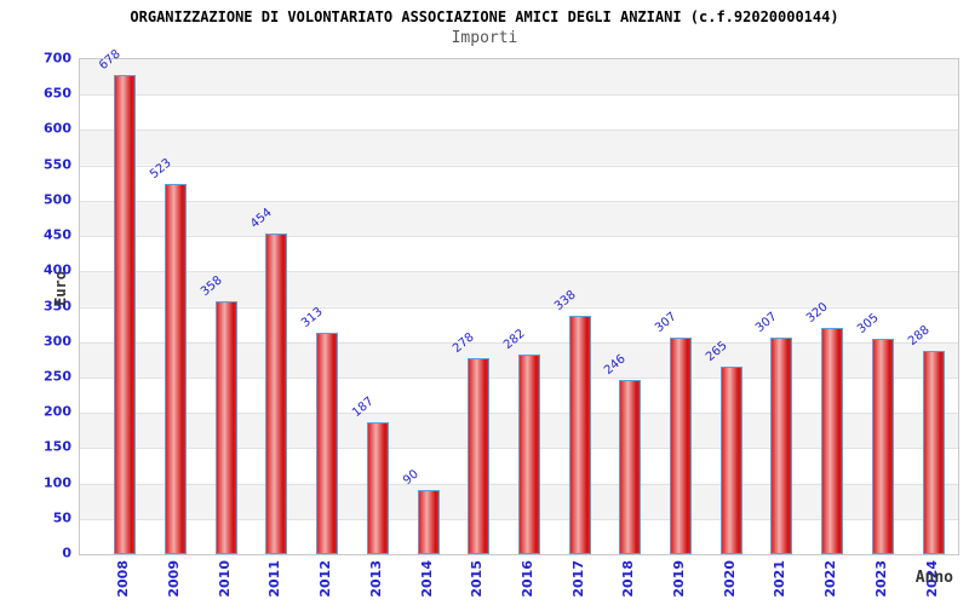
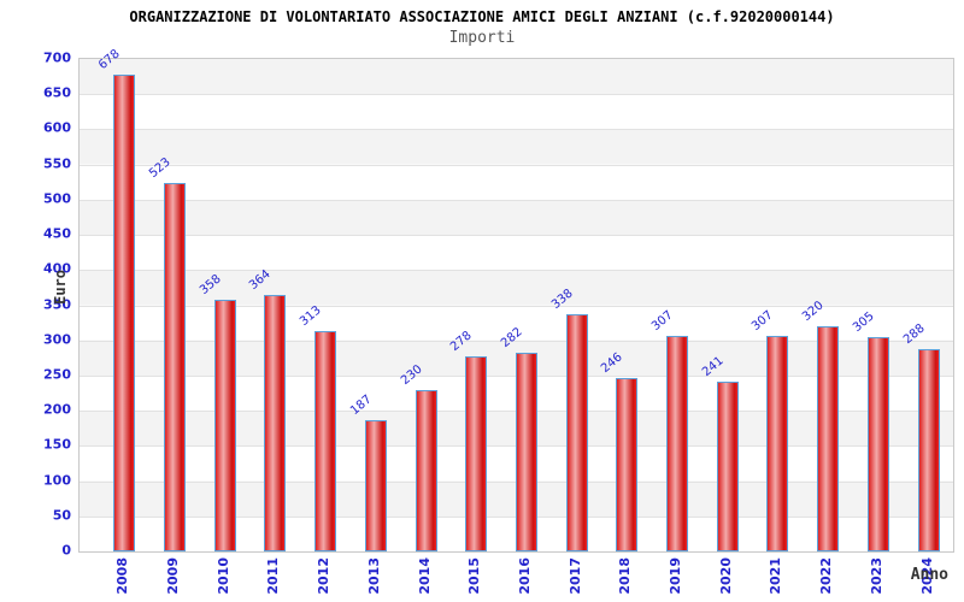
2011: 454 -> 364
2014: 90 -> 230
2020: 265 -> 241
